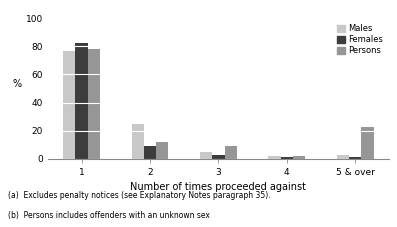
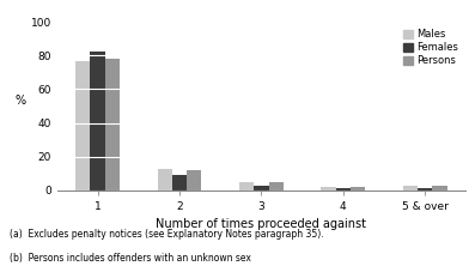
Males/2: 25 -> 13
Persons/3: 9 -> 5
Persons/5 & over: 23 -> 3
